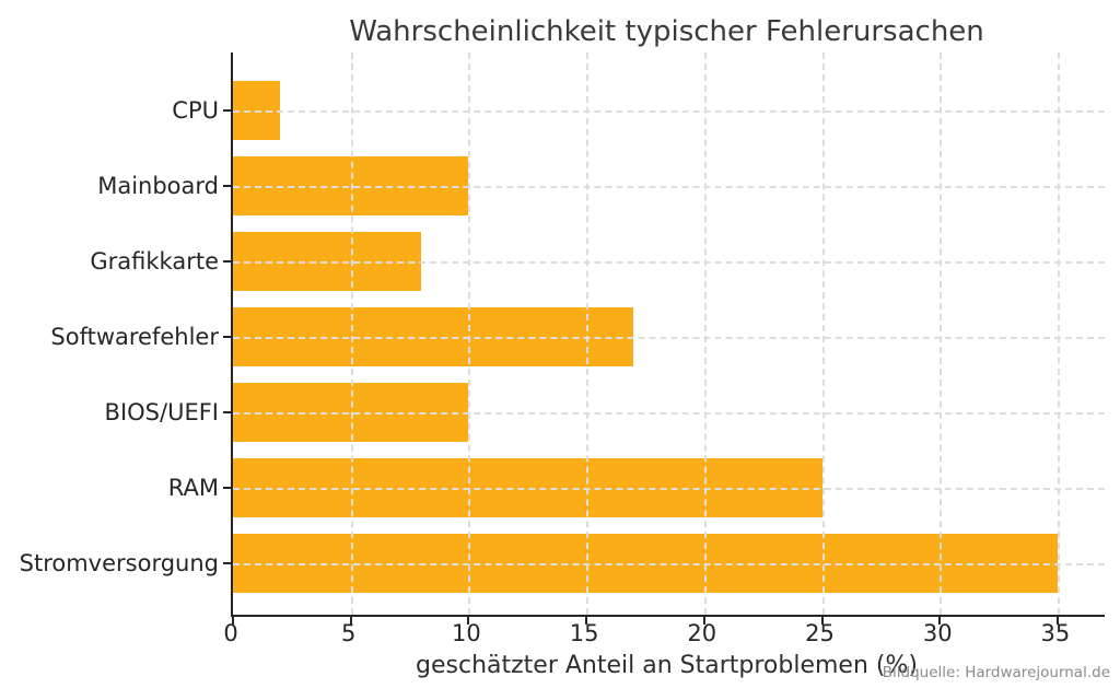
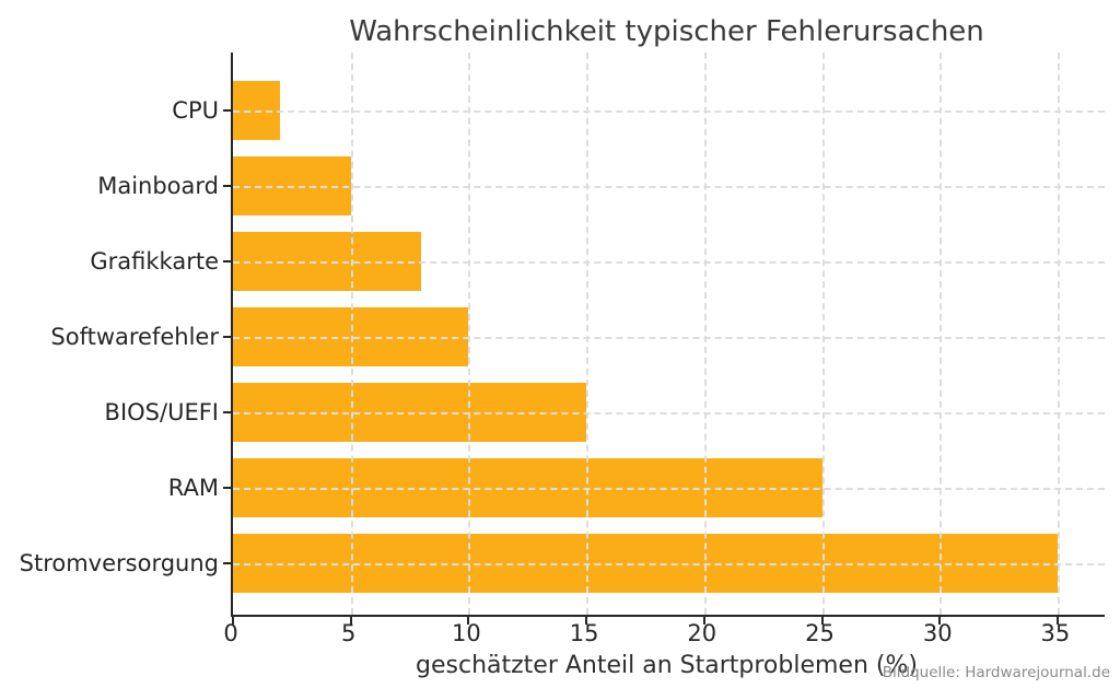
Mainboard: 10 -> 5
Softwarefehler: 17 -> 10
BIOS/UEFI: 10 -> 15
